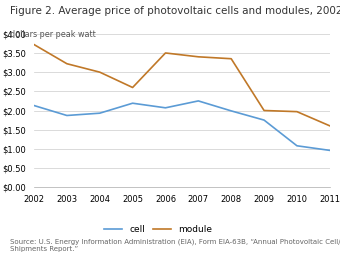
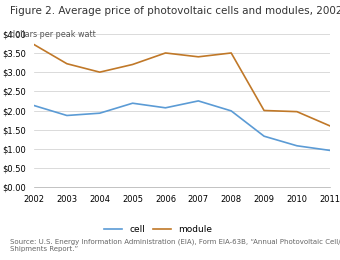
module/2005: $2.60 -> $3.20
module/2008: $3.35 -> $3.50
cell/2009: $1.75 -> $1.33
